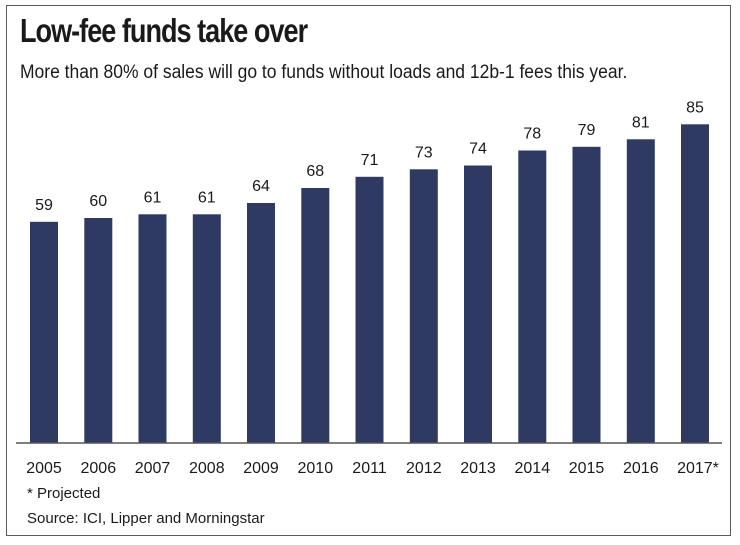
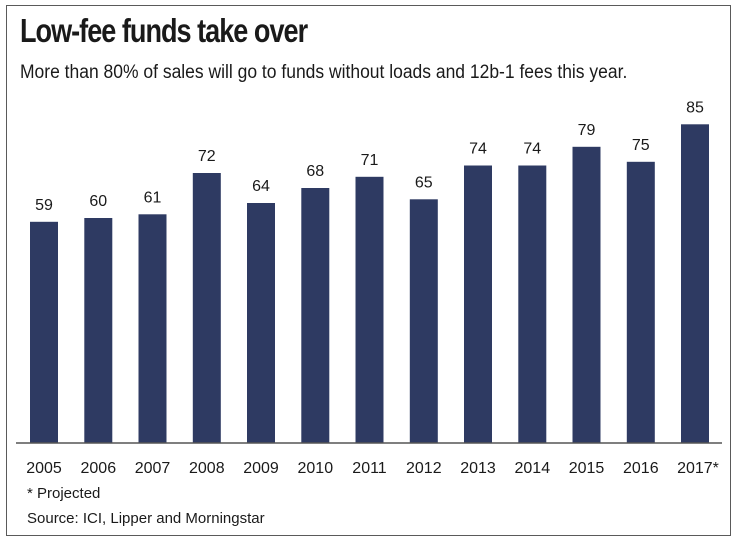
2008: 61 -> 72
2012: 73 -> 65
2014: 78 -> 74
2016: 81 -> 75
